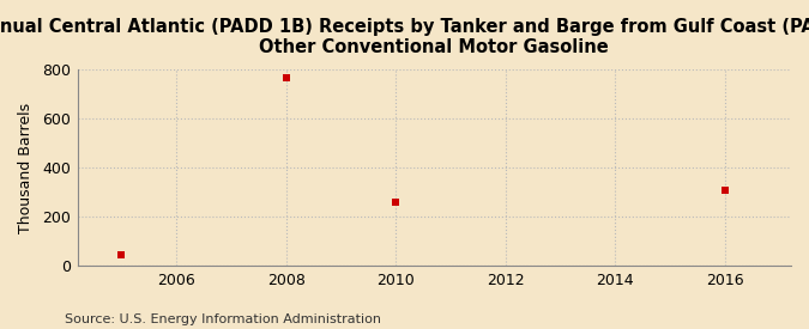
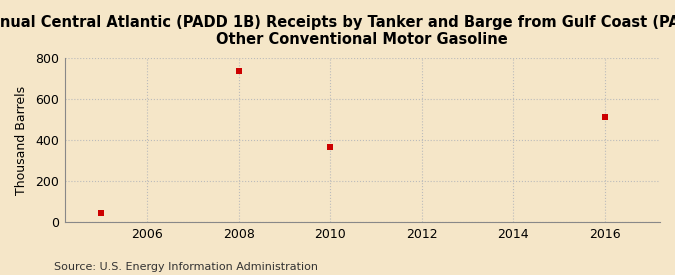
2008: 765 -> 740
2010: 258 -> 365
2016: 310 -> 515
